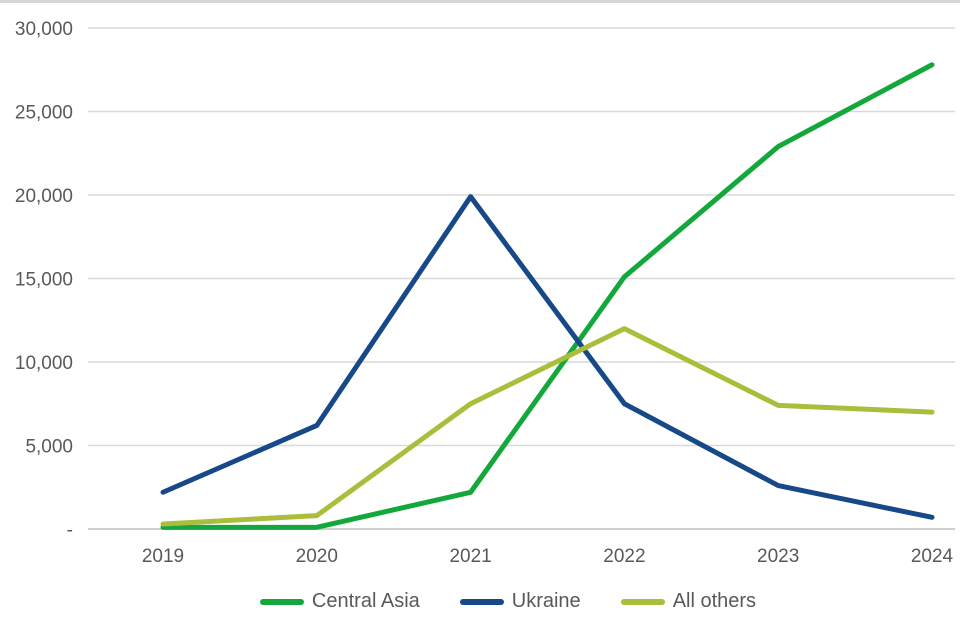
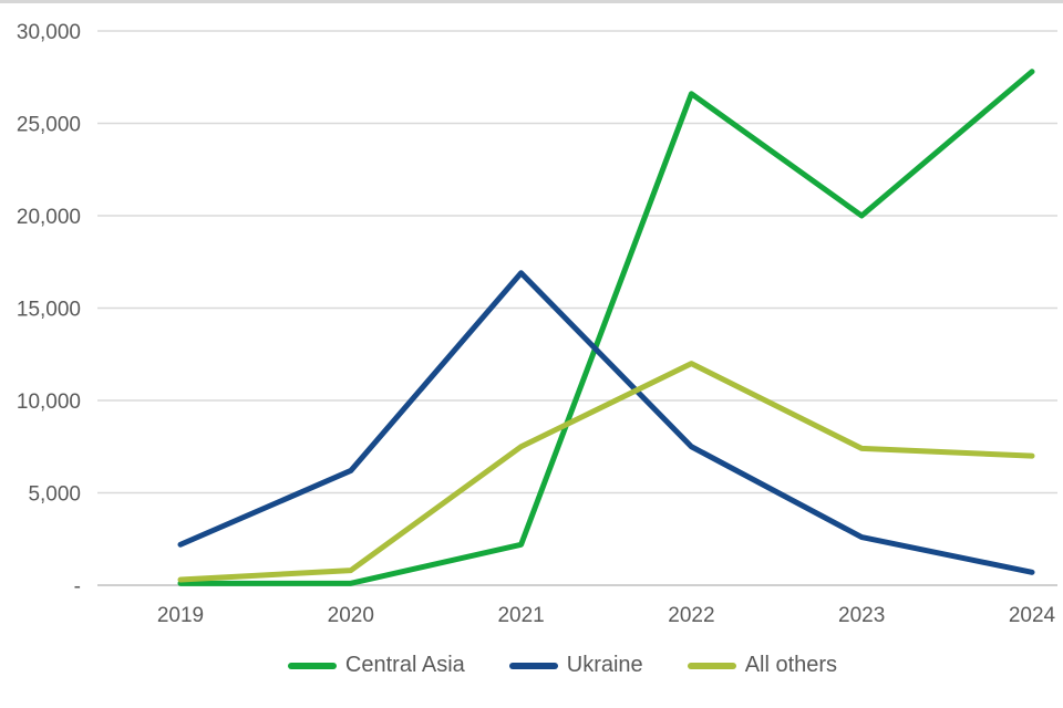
Ukraine/2021: 19900 -> 16900
Central Asia/2022: 15100 -> 26600
Central Asia/2023: 22900 -> 20000
